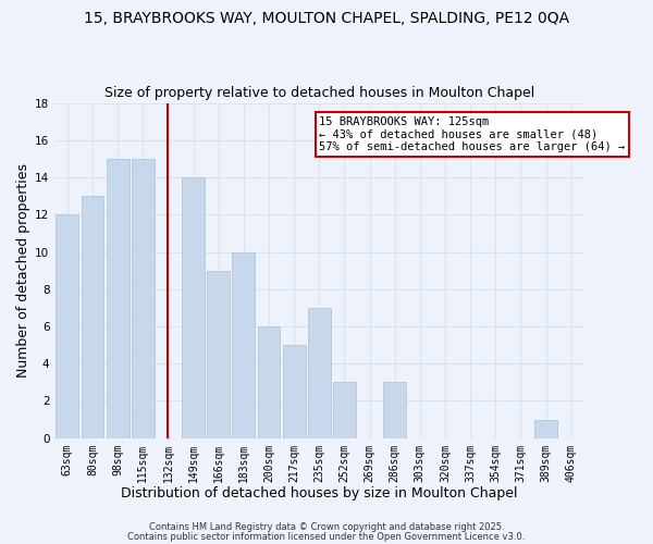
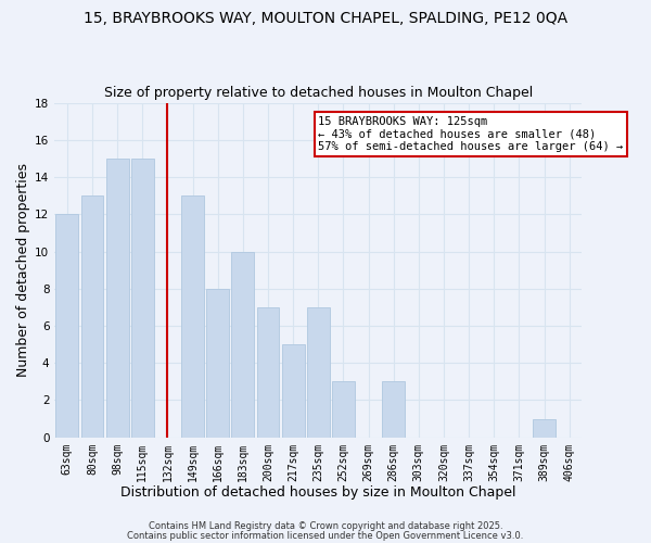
149sqm: 14 -> 13
166sqm: 9 -> 8
200sqm: 6 -> 7
